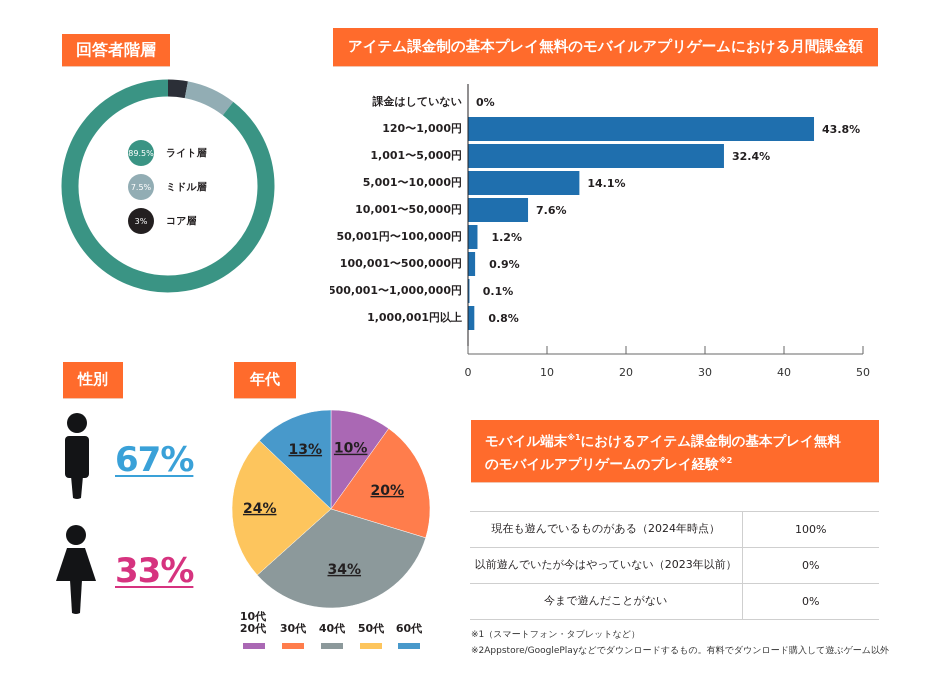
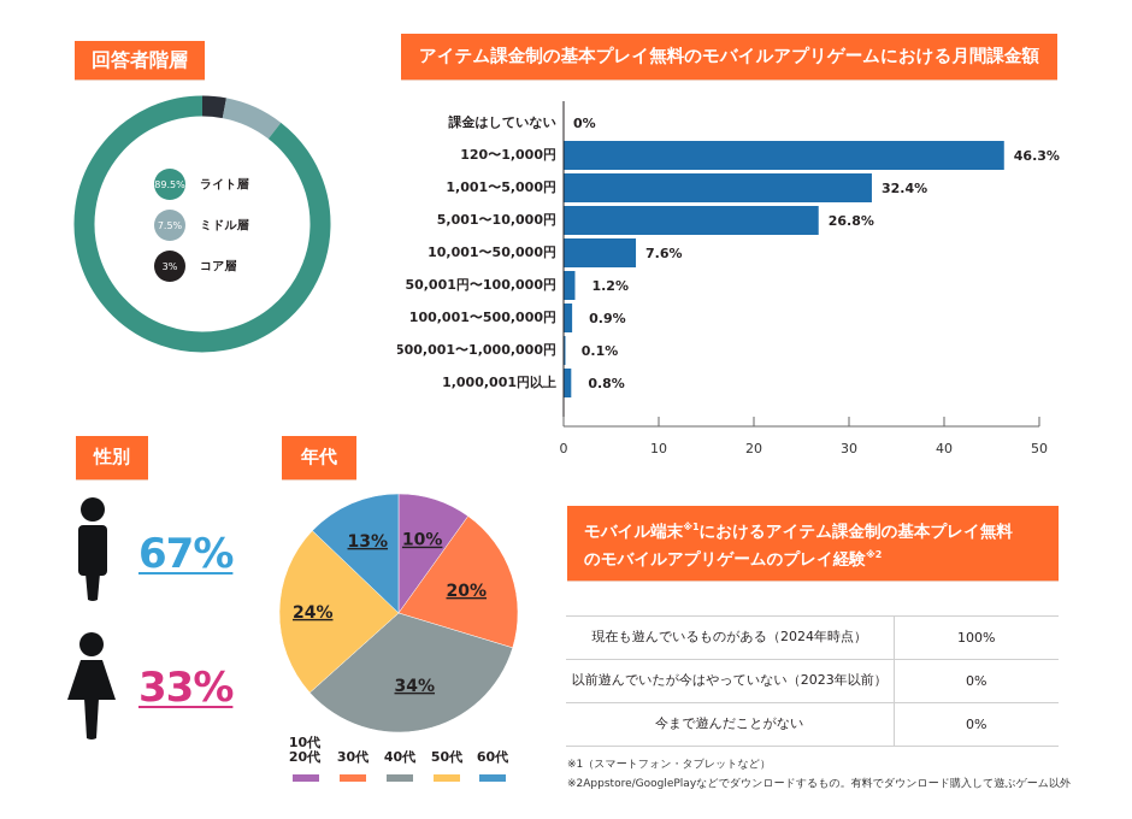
アイテム課金制の基本プレイ無料のモバイルアプリゲームにおける月間課金額/120〜1,000円: 43.8% -> 46.3%
アイテム課金制の基本プレイ無料のモバイルアプリゲームにおける月間課金額/5,001〜10,000円: 14.1% -> 26.8%
